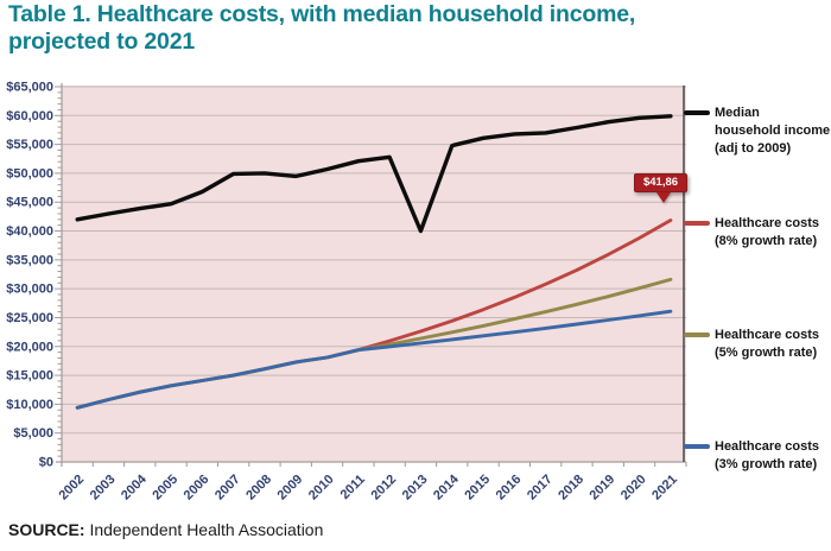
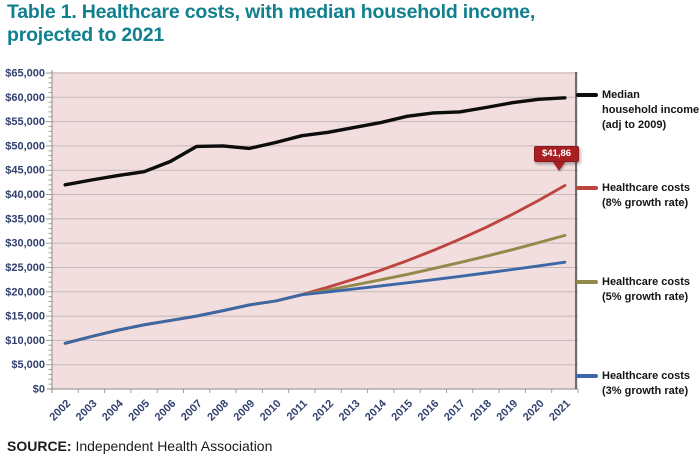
Median household income (adj to 2009)/2013: $40000 -> $54000
